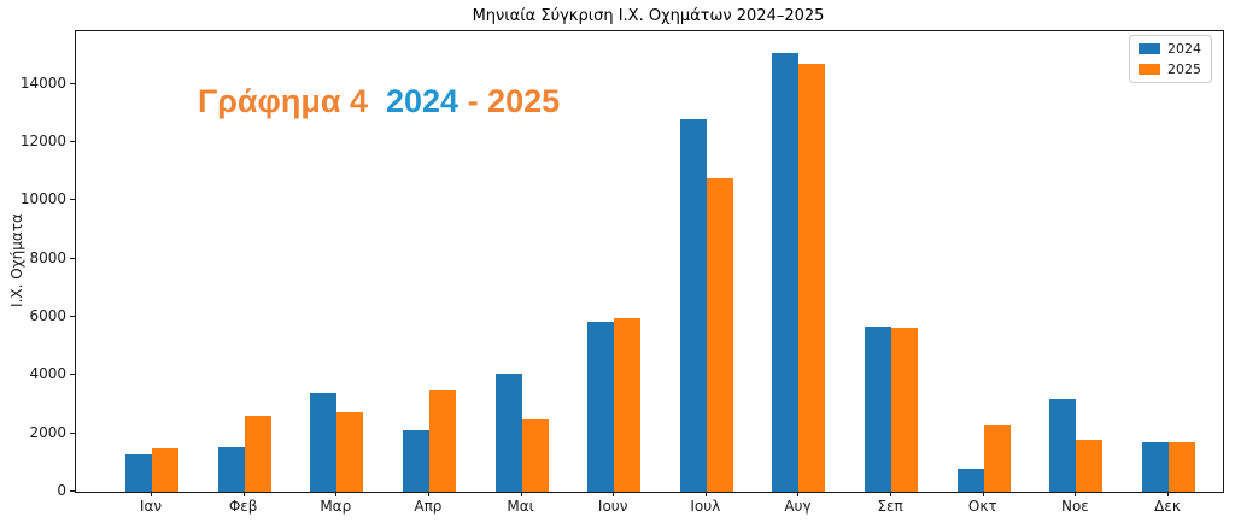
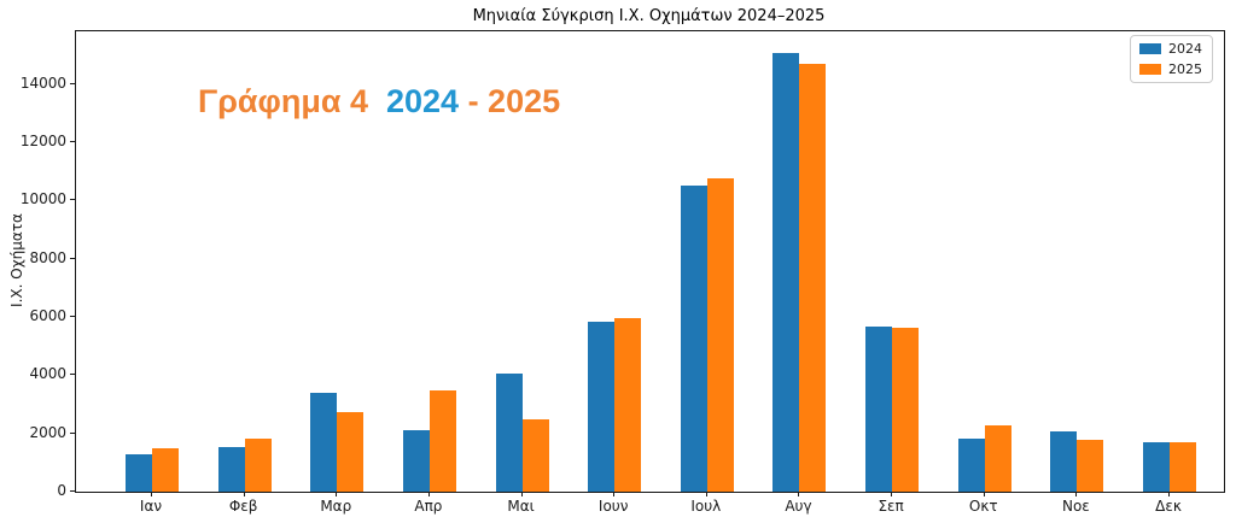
2025/Φεβ: 2600 -> 1800
2024/Ιουλ: 12800 -> 10500
2024/Οκτ: 800 -> 1800
2024/Νοε: 3200 -> 2100
